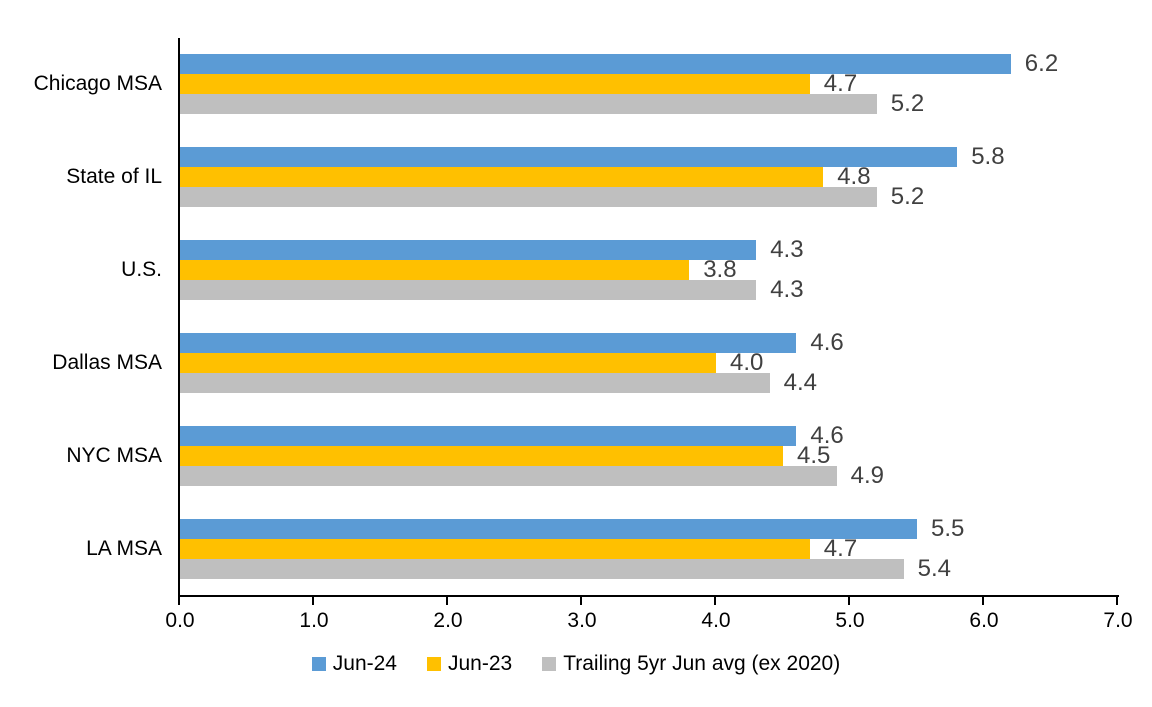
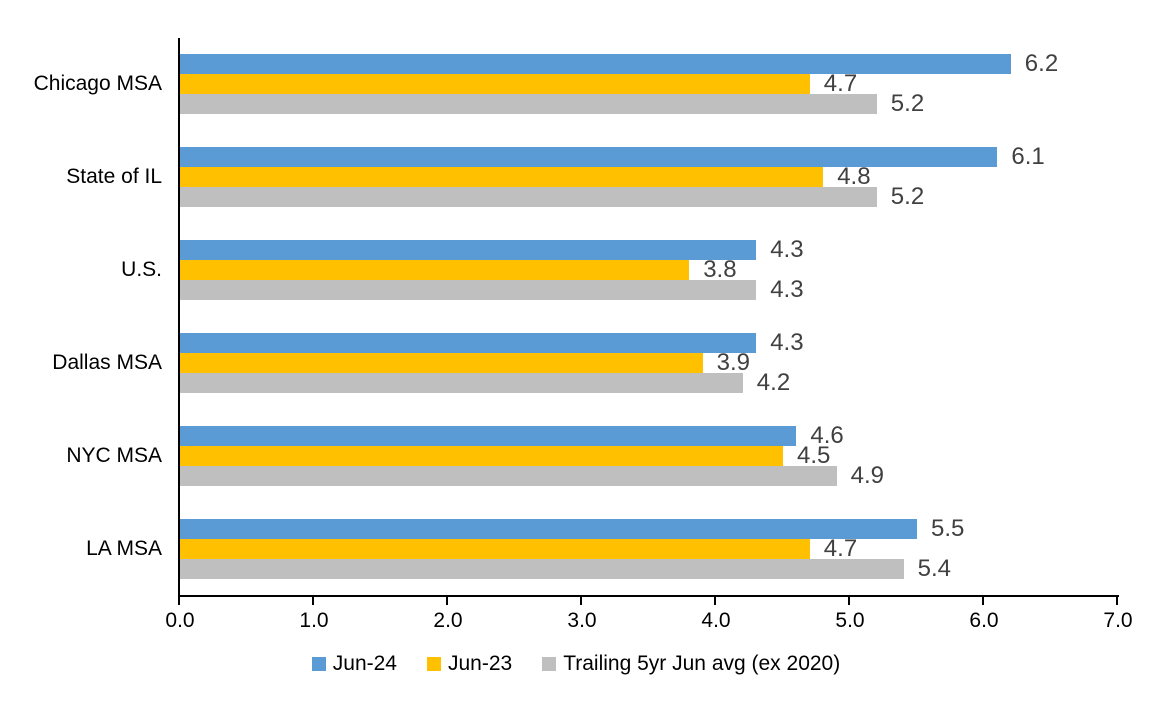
Jun-24/State of IL: 5.8 -> 6.1
Jun-24/Dallas MSA: 4.6 -> 4.3
Jun-23/Dallas MSA: 4.0 -> 3.9
Trailing 5yr Jun avg (ex 2020)/Dallas MSA: 4.4 -> 4.2
